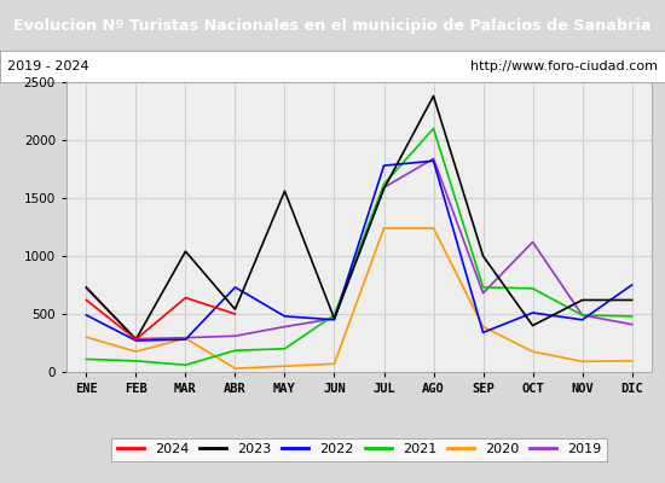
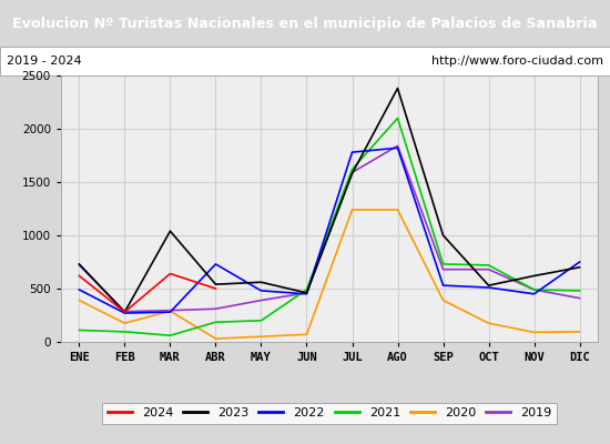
2020/ENE: 300 -> 390
2023/MAY: 1560 -> 560
2022/SEP: 340 -> 530
2023/OCT: 400 -> 530
2019/OCT: 1120 -> 680
2023/DIC: 620 -> 700
